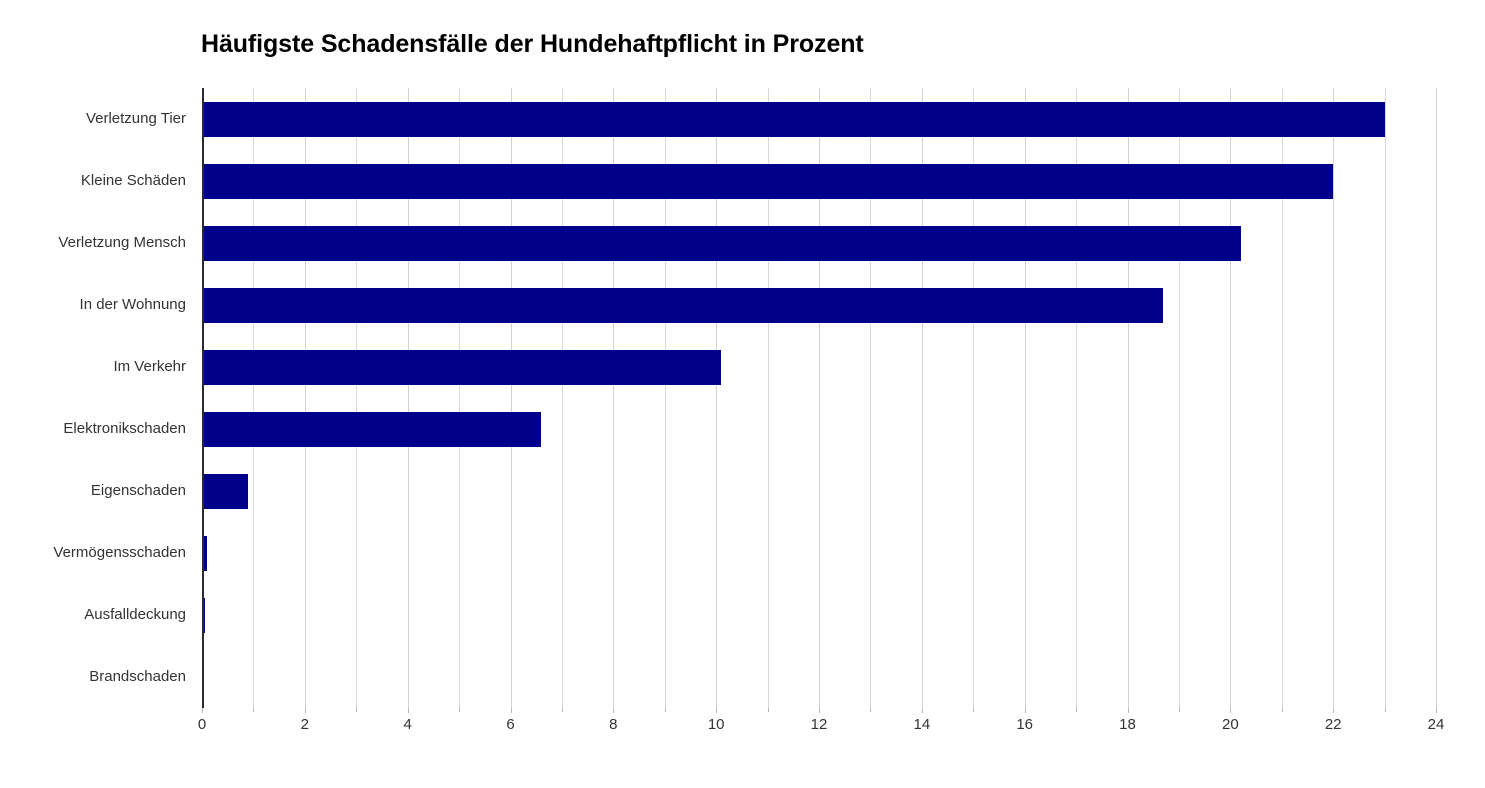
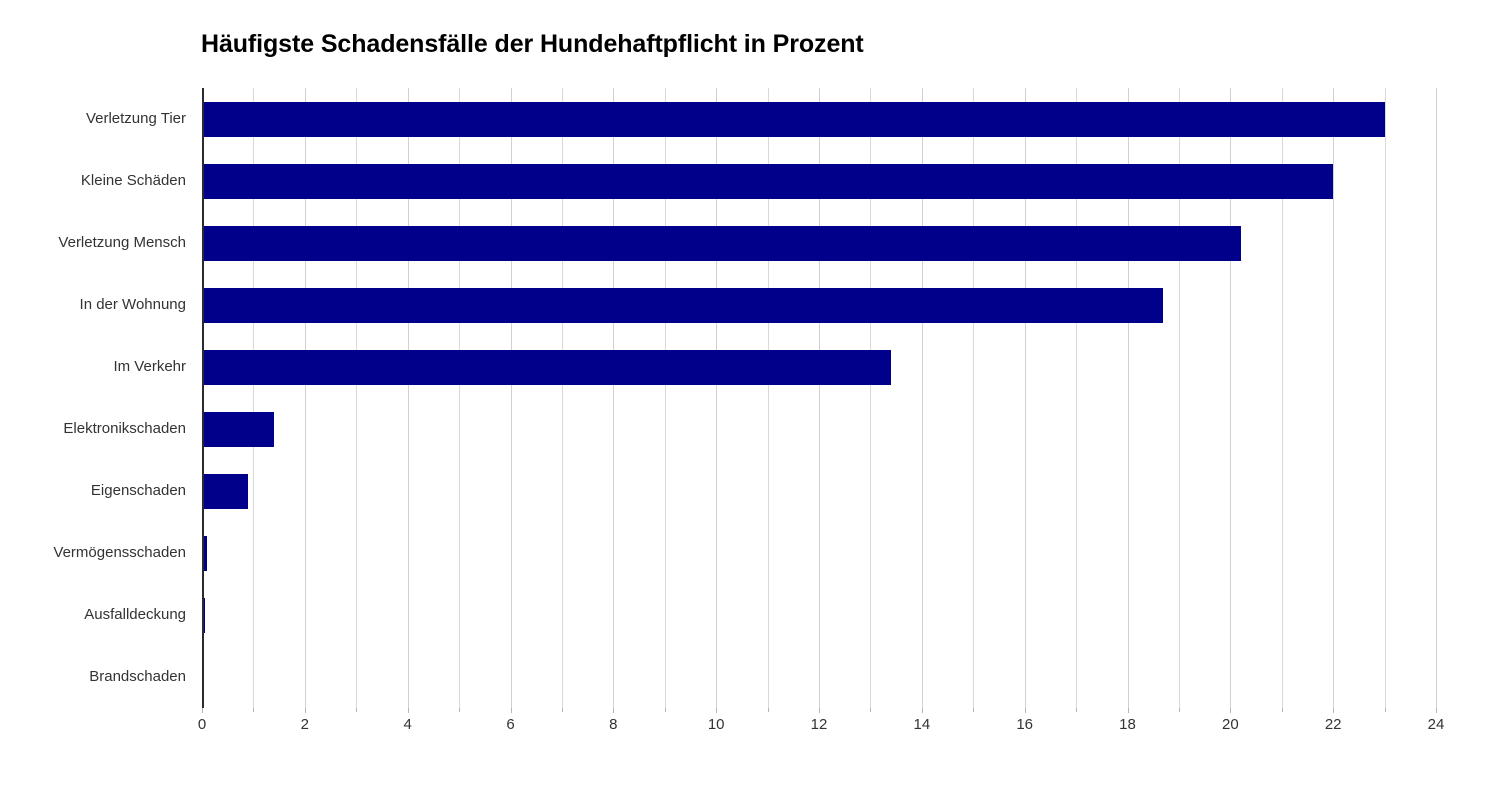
Im Verkehr: 10.1 -> 13.4
Elektronikschaden: 6.6 -> 1.4
